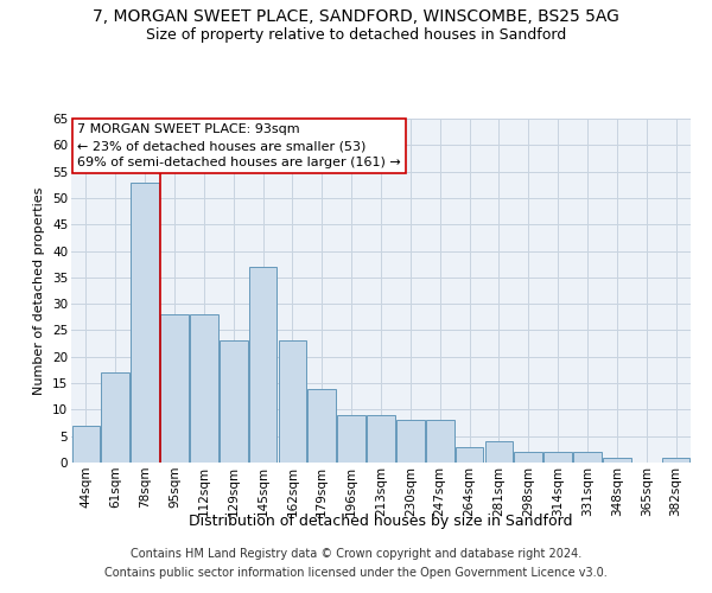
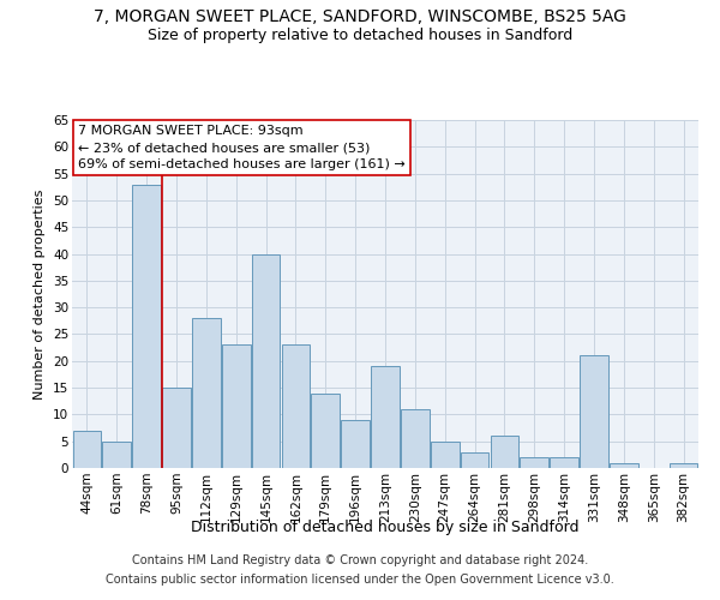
61sqm: 17 -> 5
95sqm: 28 -> 15
145sqm: 37 -> 40
213sqm: 9 -> 19
230sqm: 8 -> 11
247sqm: 8 -> 5
281sqm: 4 -> 6
331sqm: 2 -> 21
